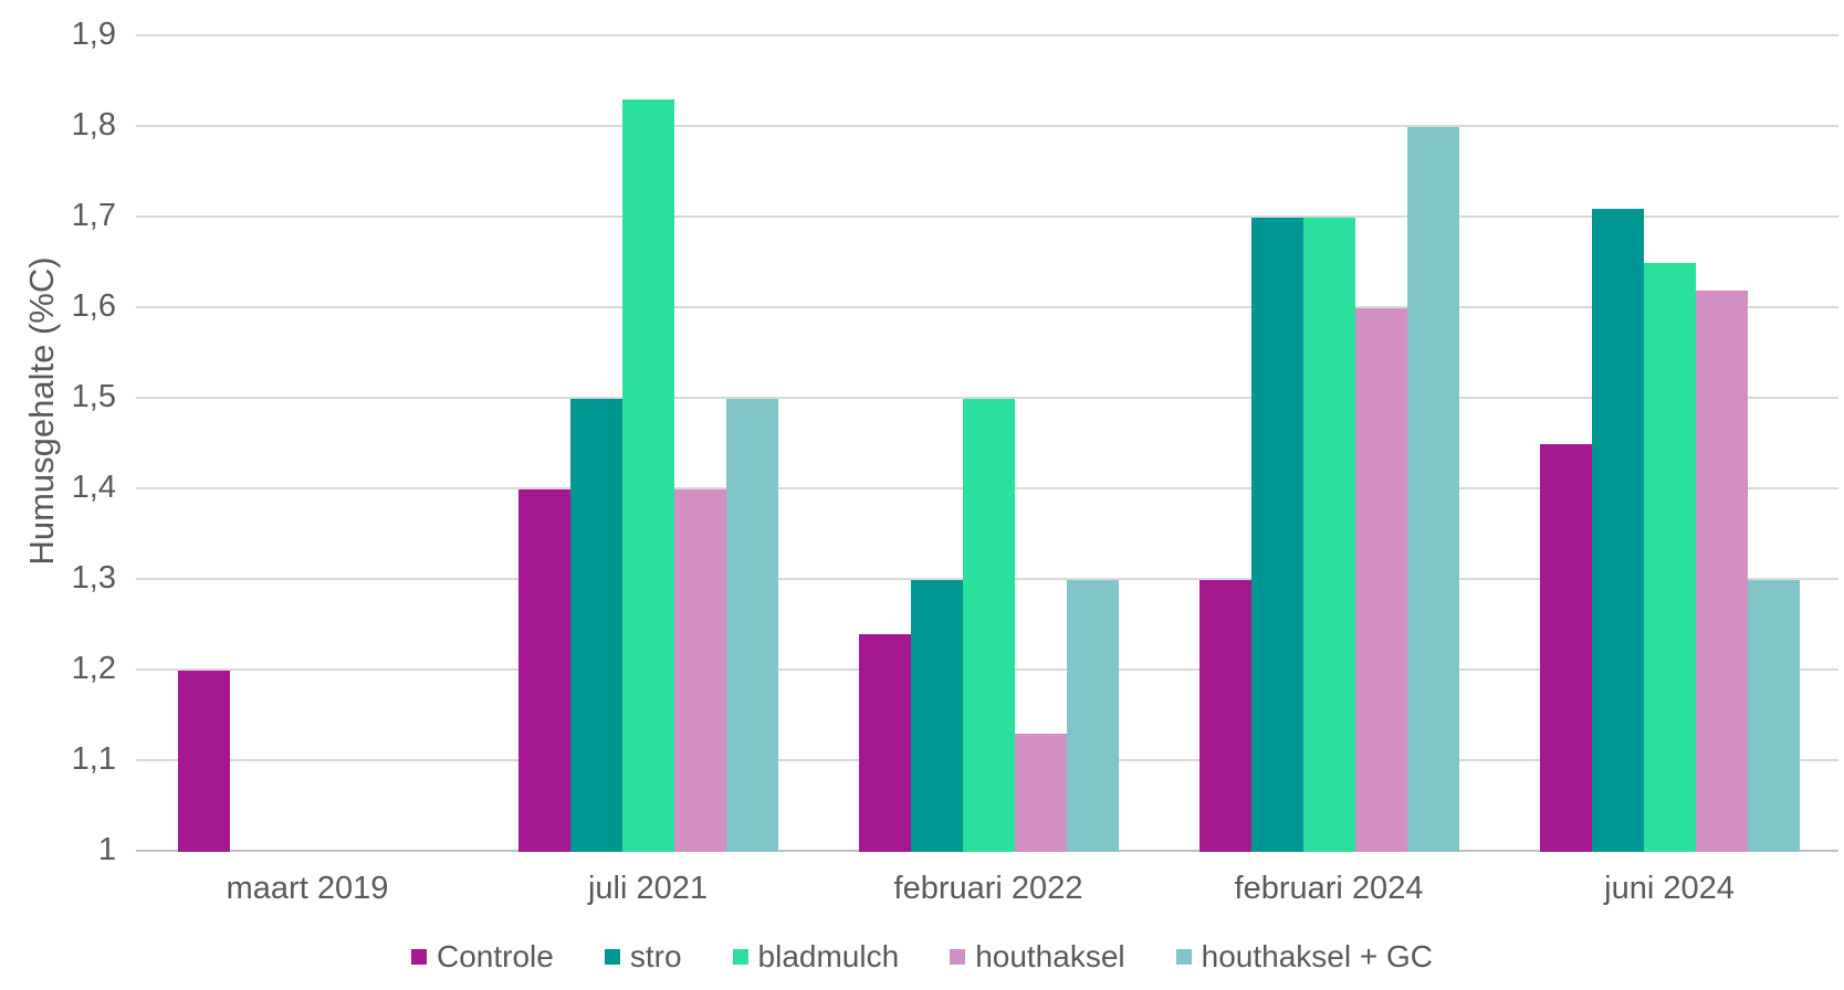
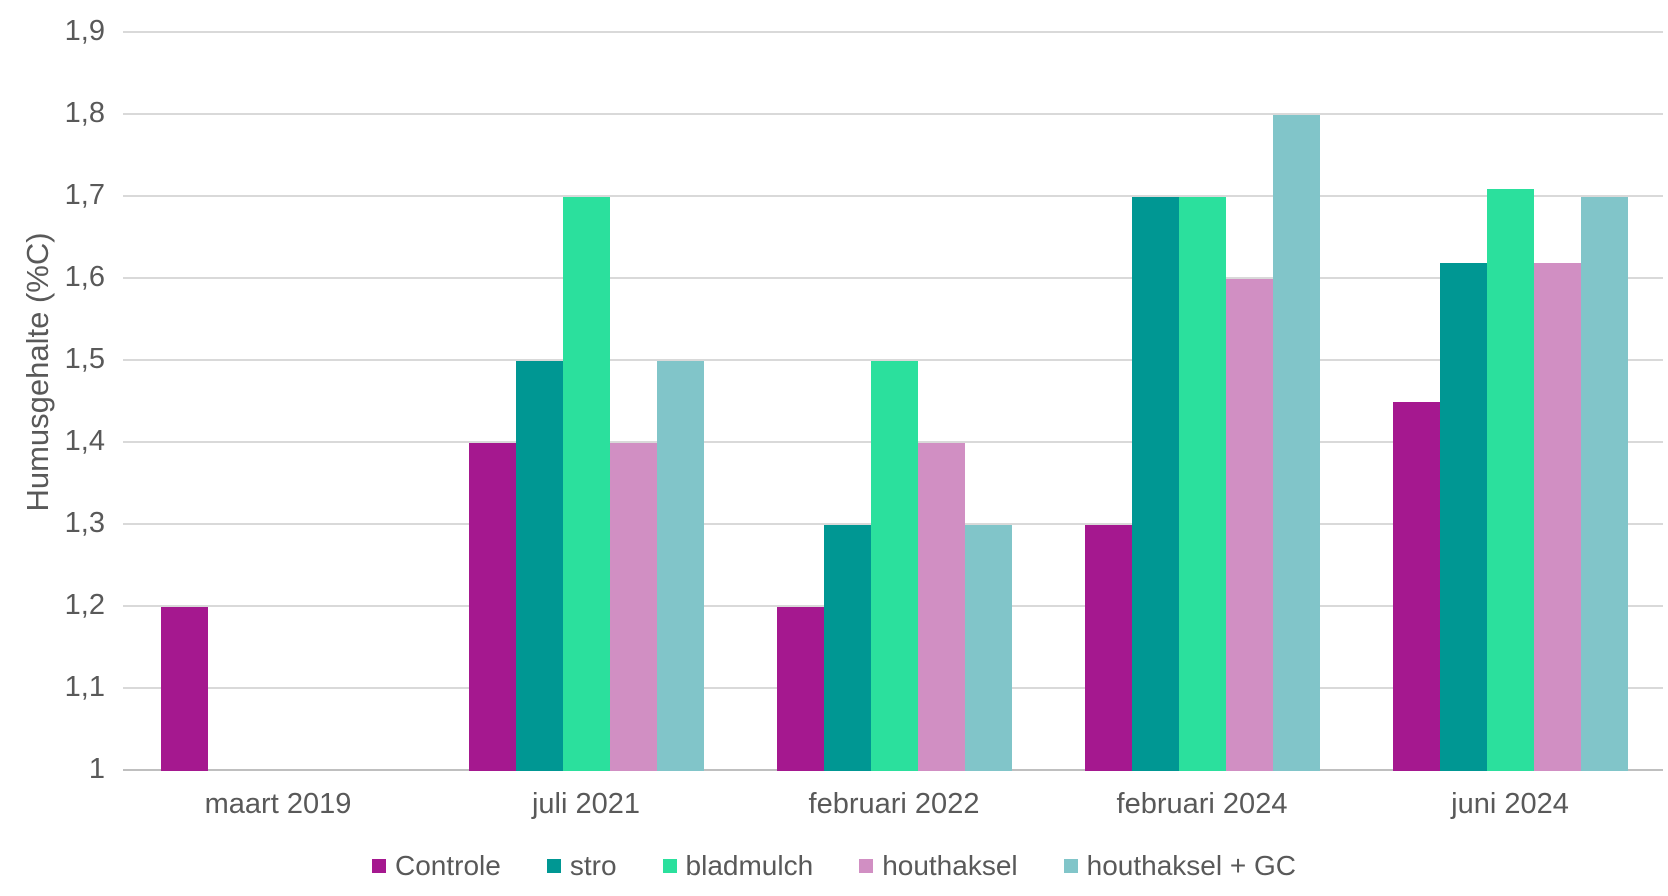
bladmulch/juli 2021: 1,83 -> 1,70
Controle/februari 2022: 1,24 -> 1,20
houthaksel/februari 2022: 1,13 -> 1,40
stro/juni 2024: 1,71 -> 1,62
bladmulch/juni 2024: 1,65 -> 1,71
houthaksel + GC/juni 2024: 1,3 -> 1,7
